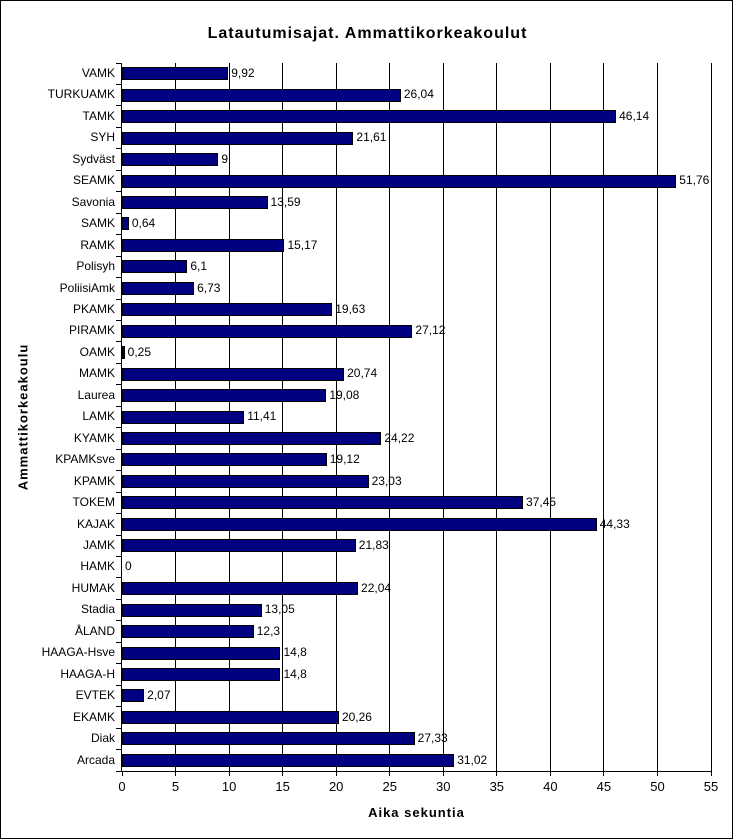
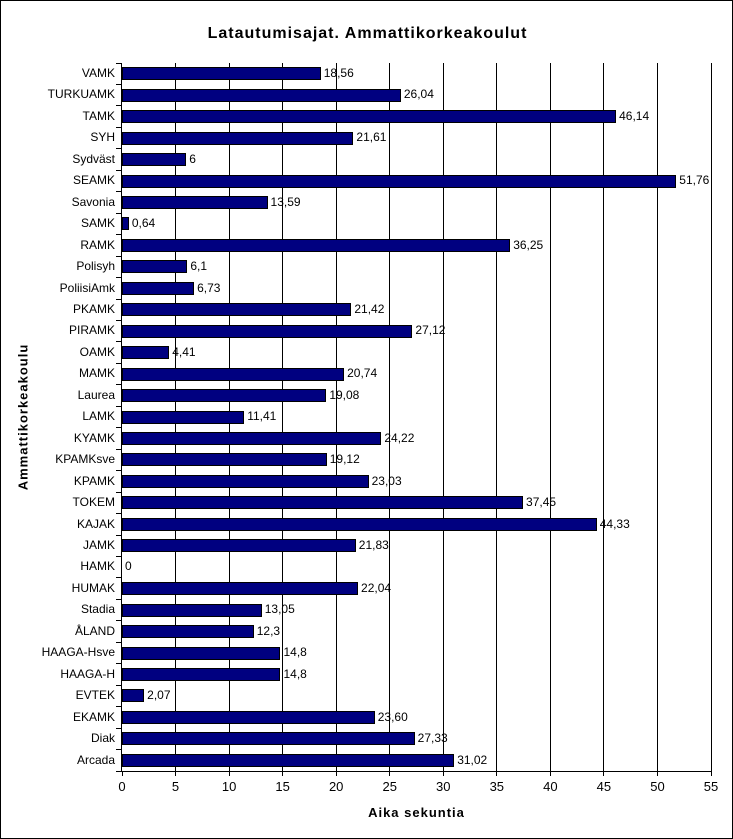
VAMK: 9,92 -> 18,56
Sydväst: 9 -> 6
RAMK: 15,17 -> 36,25
PKAMK: 19,63 -> 21,42
OAMK: 0,25 -> 4,41
EKAMK: 20,26 -> 23,60
